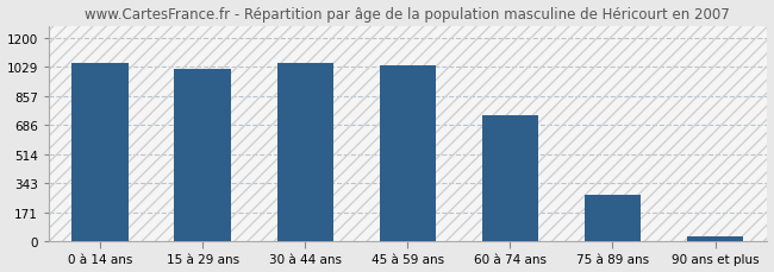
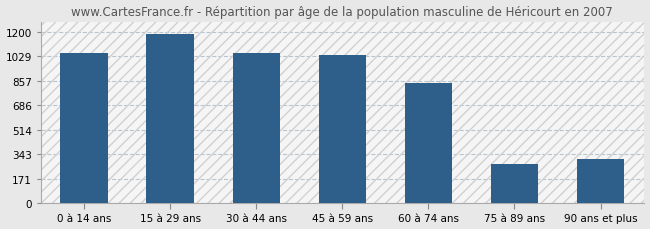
15 à 29 ans: 1010 -> 1180
60 à 74 ans: 740 -> 840
90 ans et plus: 30 -> 310
